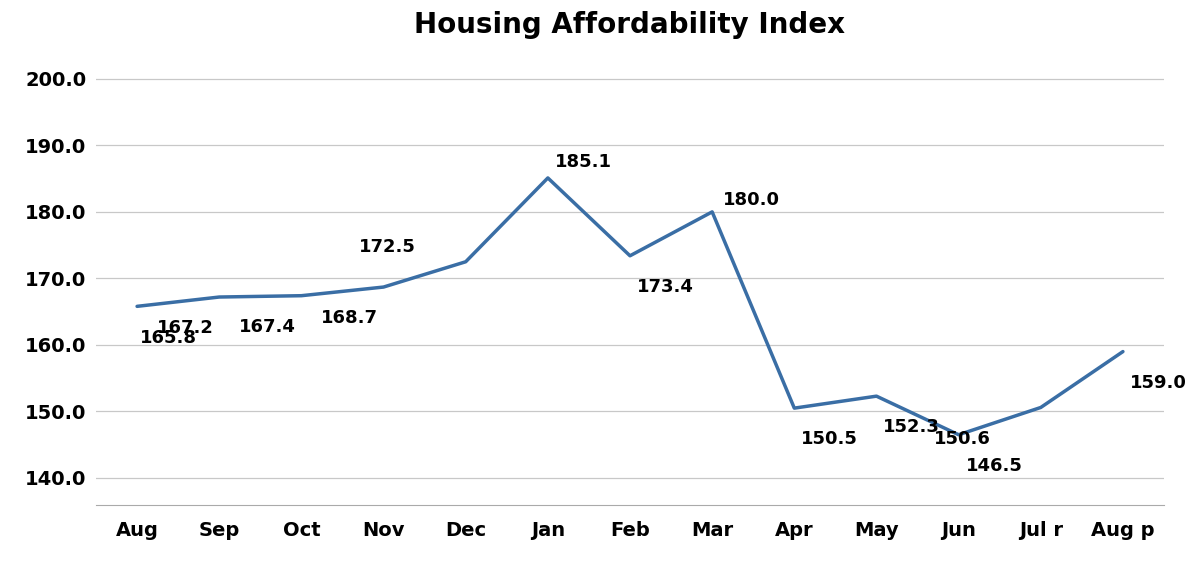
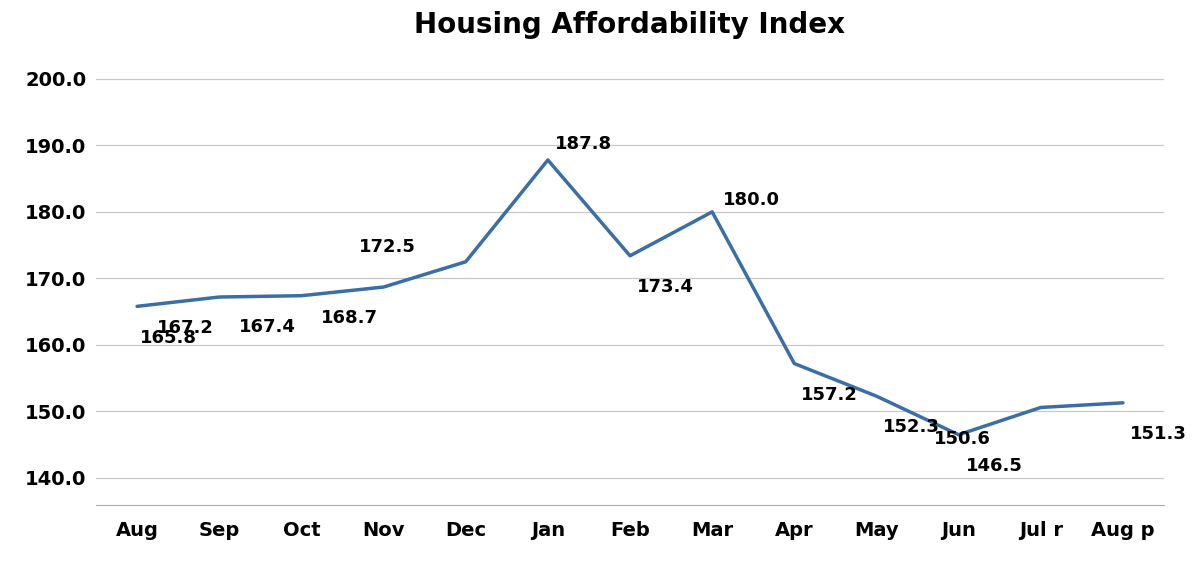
Jan: 185.1 -> 187.8
Apr: 150.5 -> 157.2
Aug p: 159.0 -> 151.3
